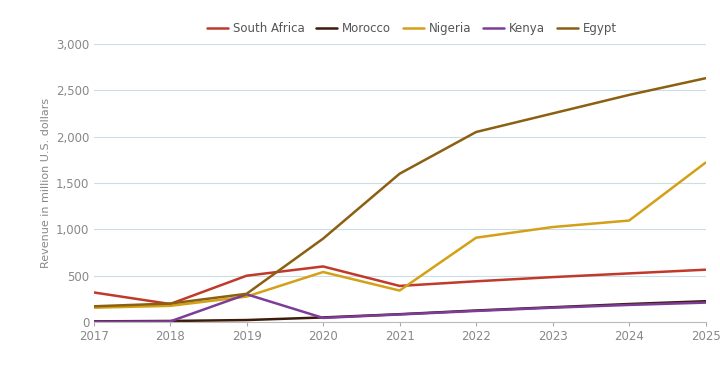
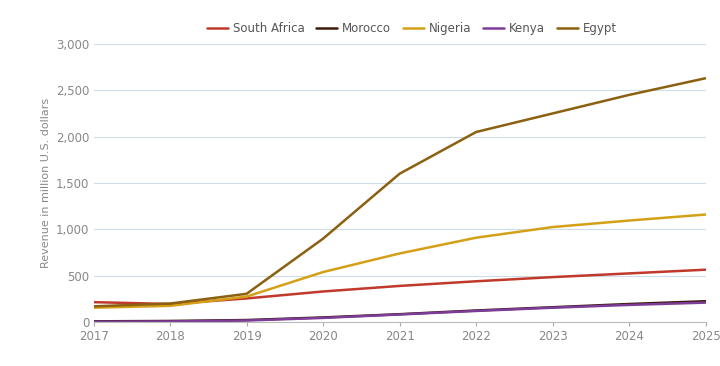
South Africa/2017: 320 -> 220
South Africa/2019: 500 -> 260
Kenya/2019: 300 -> 20
South Africa/2020: 600 -> 330
Nigeria/2021: 340 -> 740
Nigeria/2025: 1,720 -> 1,160
